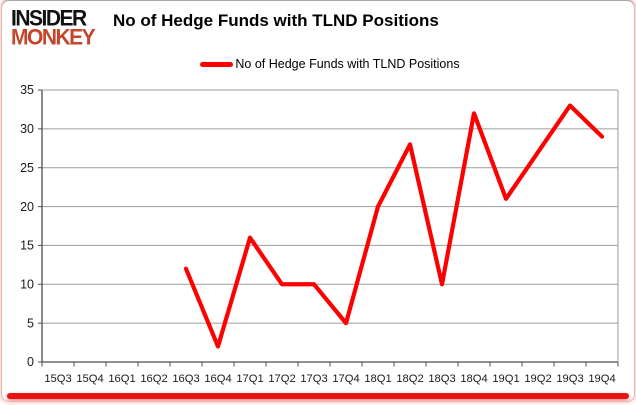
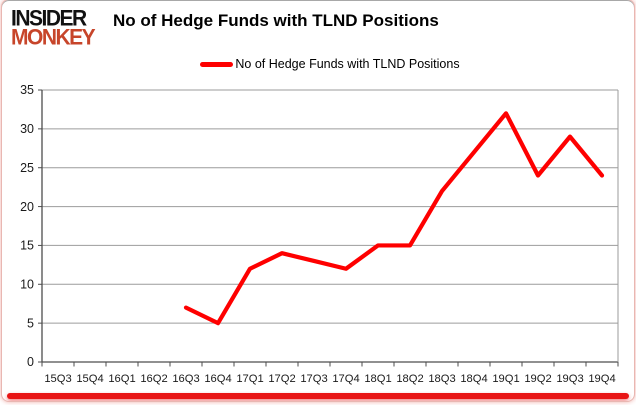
16Q3: 12 -> 7
16Q4: 2 -> 5
17Q1: 16 -> 12
17Q2: 10 -> 14
17Q3: 10 -> 13
17Q4: 5 -> 12
18Q1: 20 -> 15
18Q2: 28 -> 15
18Q3: 10 -> 22
18Q4: 32 -> 27
19Q1: 21 -> 32
19Q2: 27 -> 24
19Q3: 33 -> 29
19Q4: 29 -> 24
